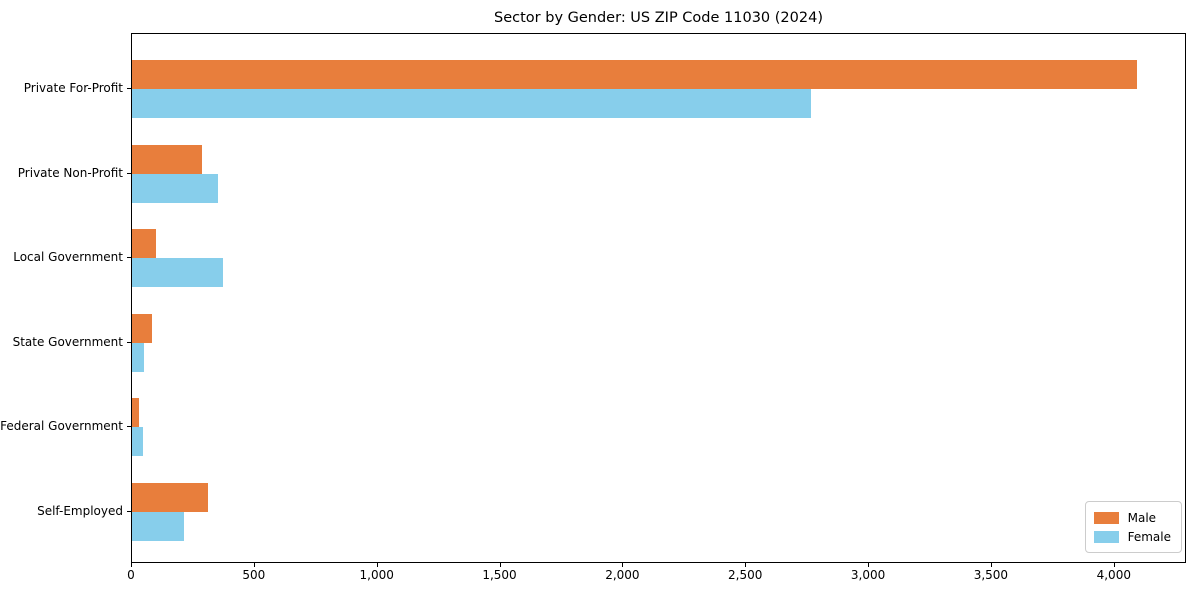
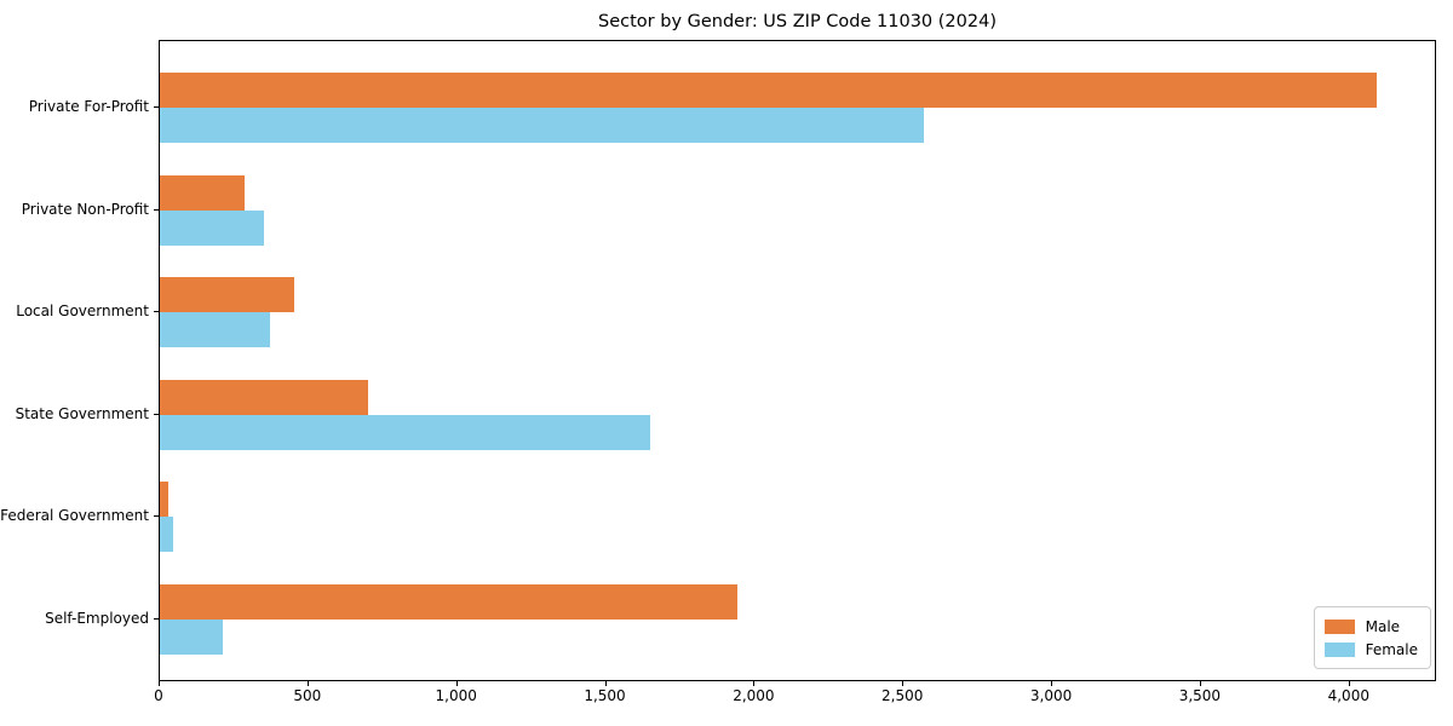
Female/Private For-Profit: 2760 -> 2570
Male/Local Government: 100 -> 450
Male/State Government: 80 -> 700
Female/State Government: 50 -> 1650
Male/Self-Employed: 310 -> 1940
